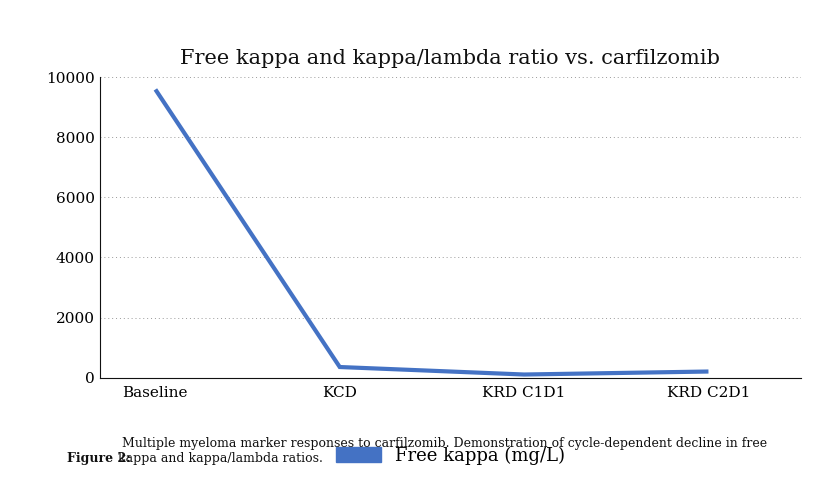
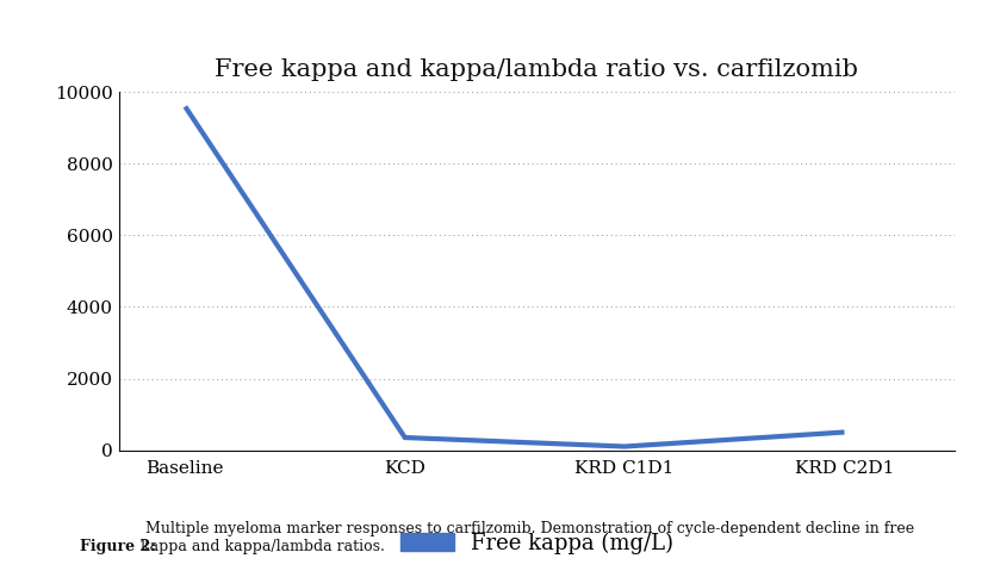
KRD C2D1: 200 -> 500
